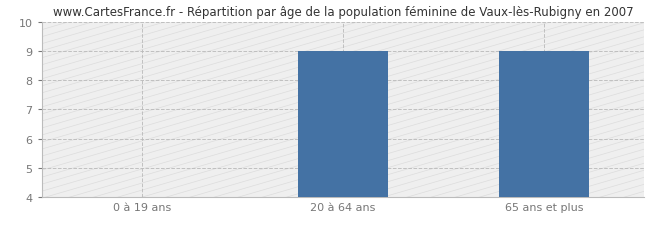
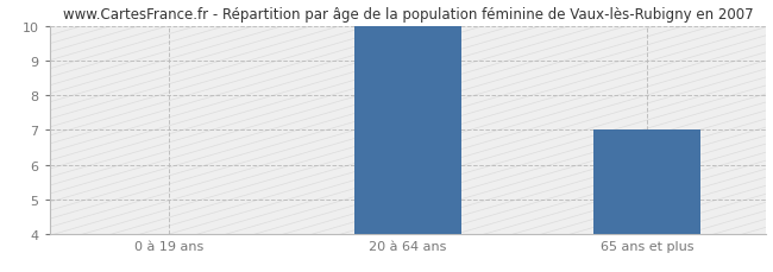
20 à 64 ans: 9 -> 10
65 ans et plus: 9 -> 7
